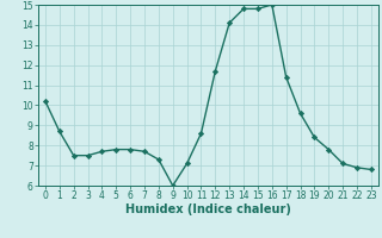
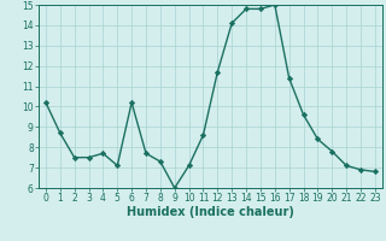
5: 7.8 -> 7.1
6: 7.8 -> 10.2
